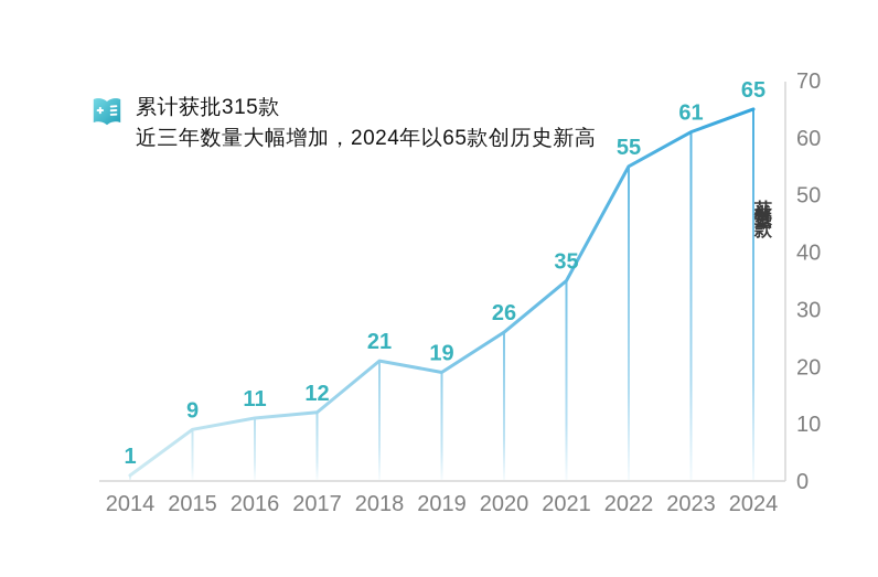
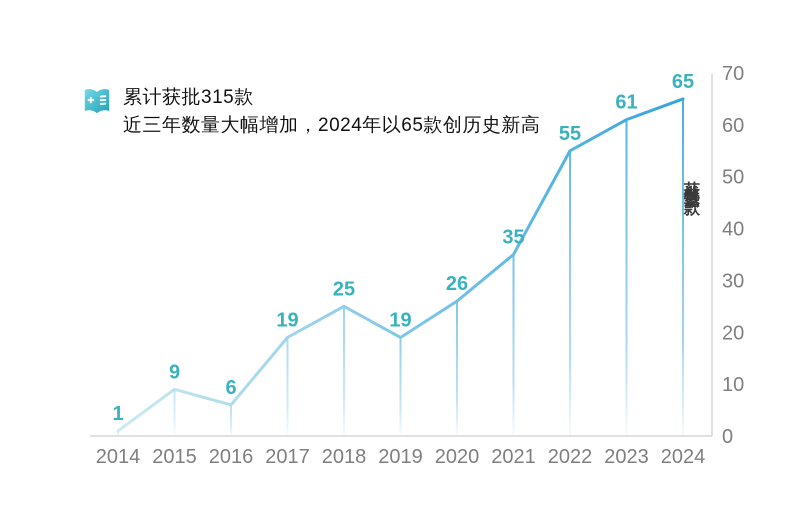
2016: 11 -> 6
2017: 12 -> 19
2018: 21 -> 25
